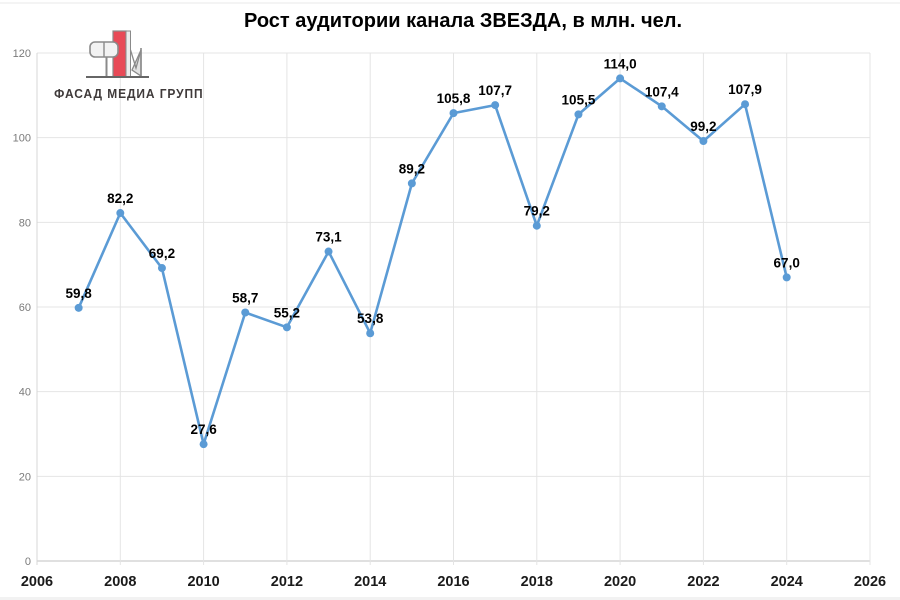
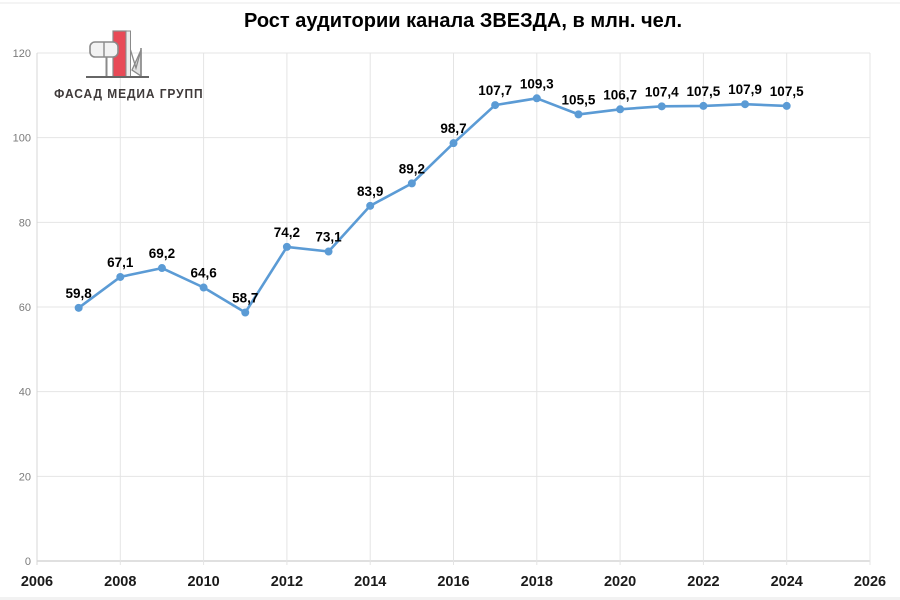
2008: 82,2 -> 67,1
2010: 27,6 -> 64,6
2012: 55,2 -> 74,2
2014: 53,8 -> 83,9
2016: 105,8 -> 98,7
2018: 79,2 -> 109,3
2020: 114,0 -> 106,7
2022: 99,2 -> 107,5
2024: 67,0 -> 107,5
